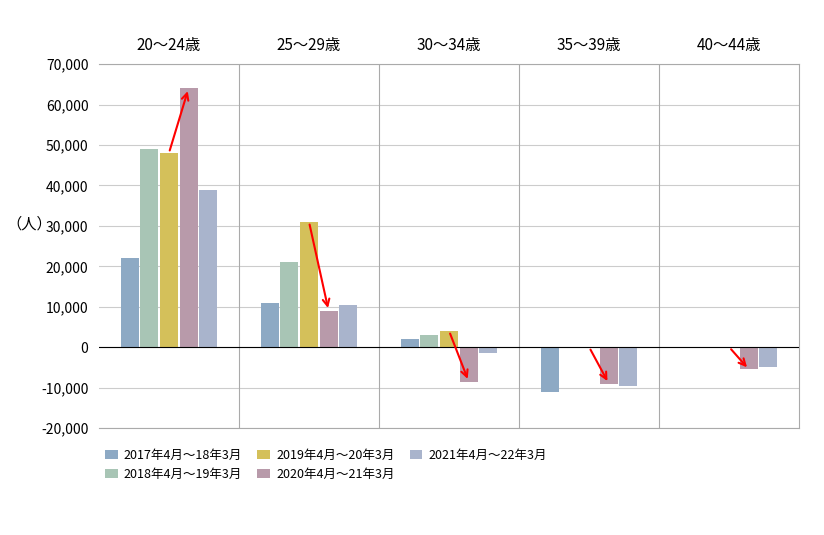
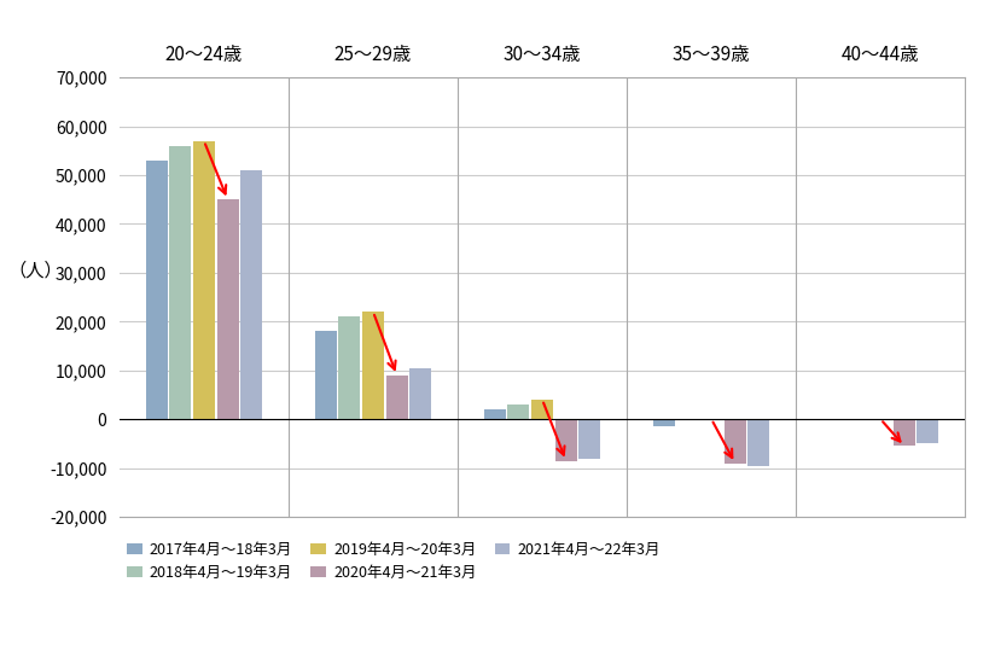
2017年4月～18年3月/20～24歳: 22,000 -> 53,000
2018年4月～19年3月/20～24歳: 49,000 -> 56,000
2019年4月～20年3月/20～24歳: 48,000 -> 57,000
2020年4月～21年3月/20～24歳: 64,000 -> 45,000
2021年4月～22年3月/20～24歳: 39,000 -> 51,000
2017年4月～18年3月/25～29歳: 11,000 -> 18,000
2019年4月～20年3月/25～29歳: 31,000 -> 22,000
2021年4月～22年3月/30～34歳: -1,500 -> -8,200
2017年4月～18年3月/35～39歳: -11,000 -> -1,500
